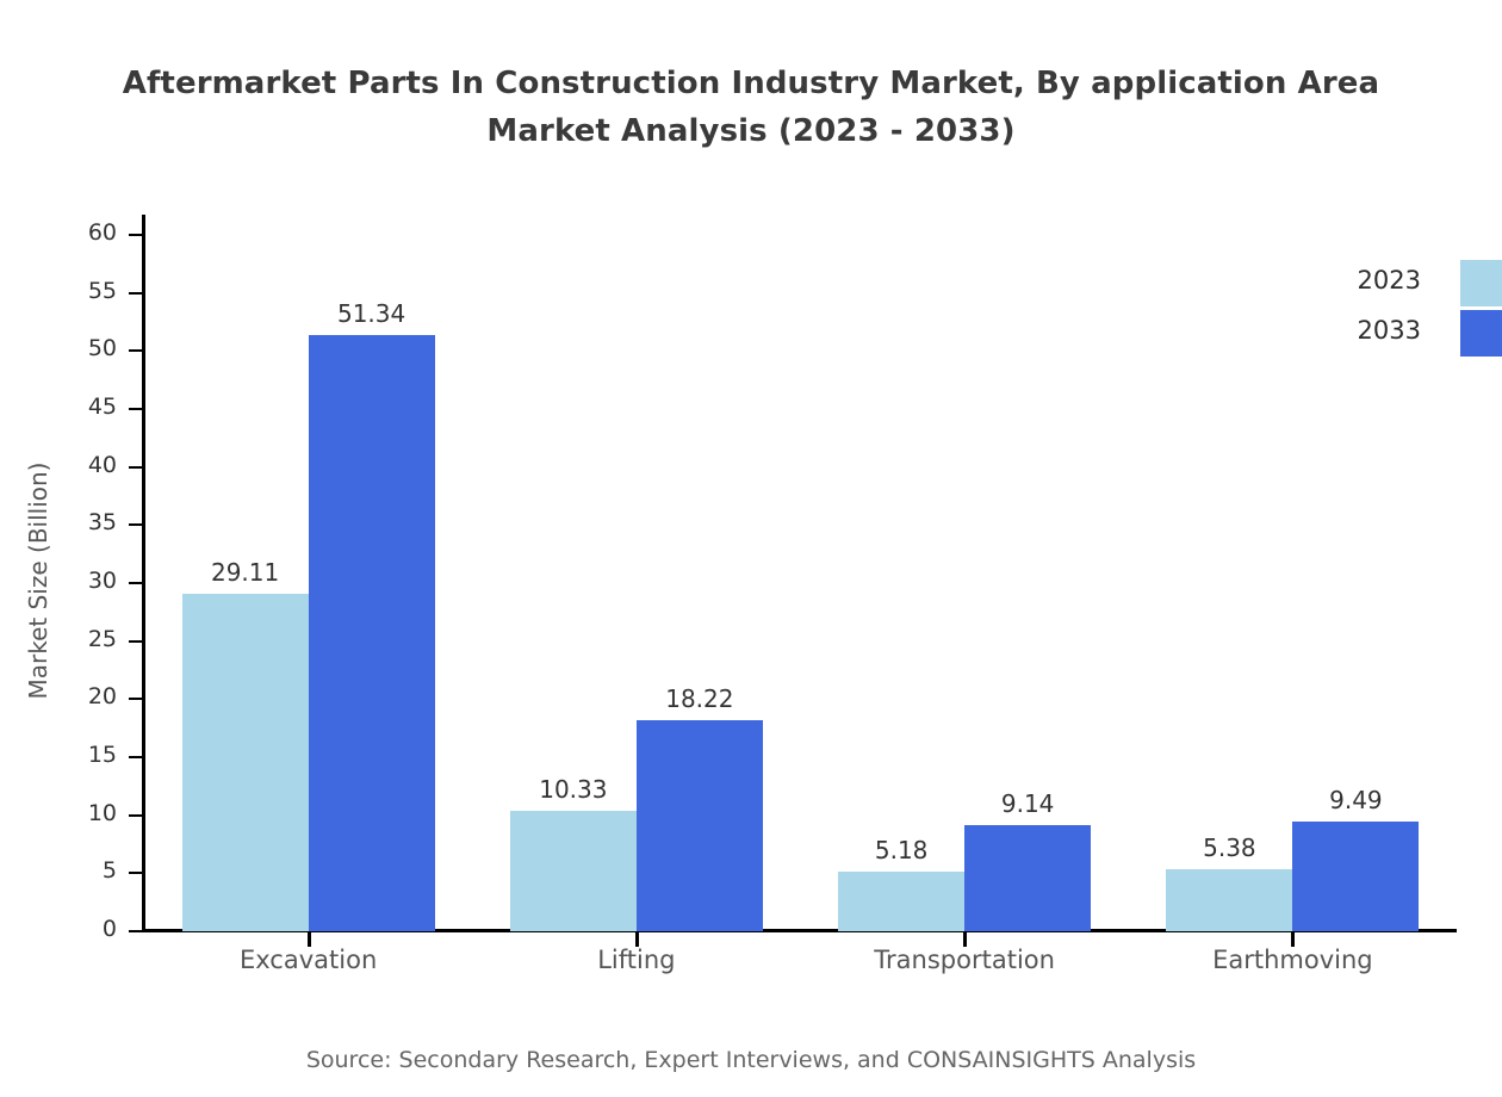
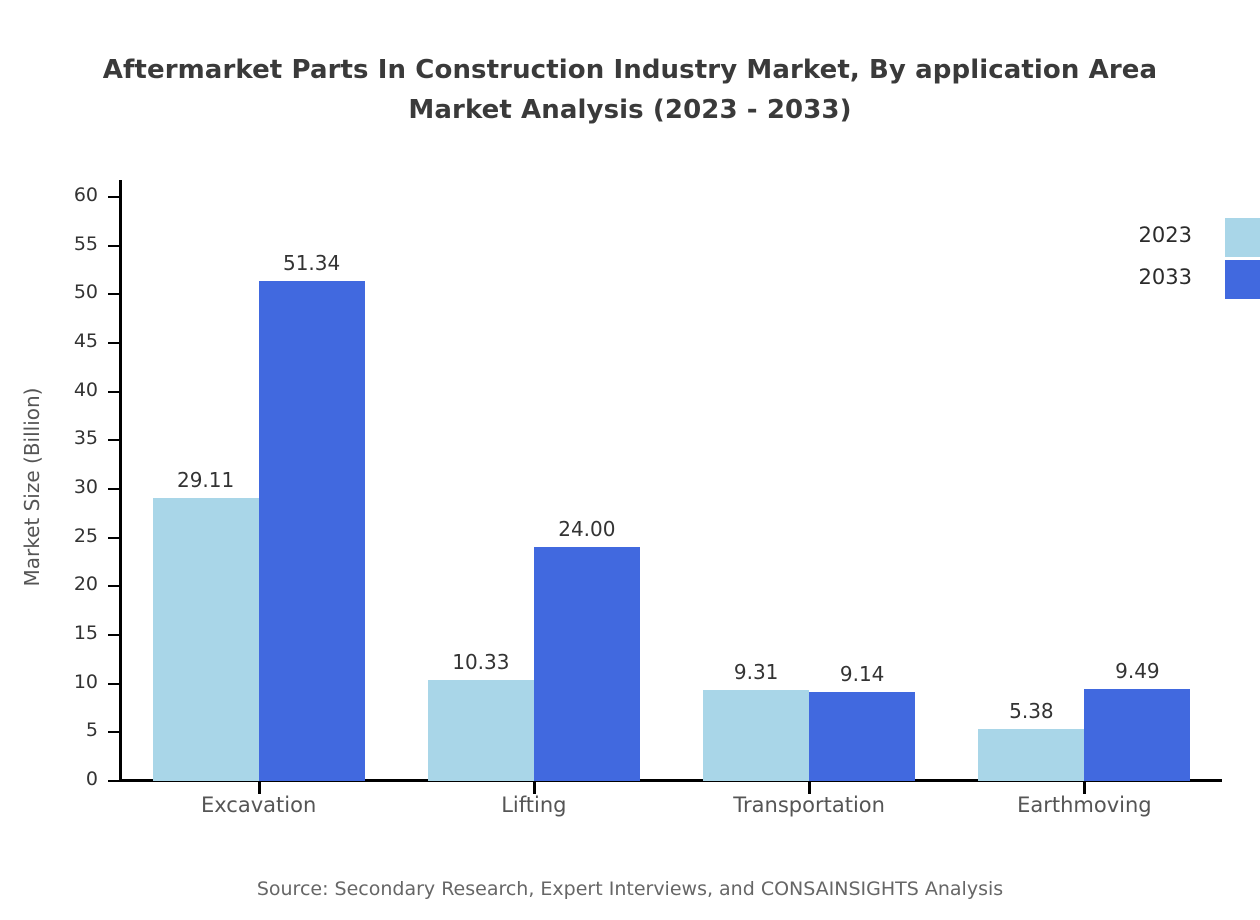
2033/Lifting: 18.22 -> 24.00
2023/Transportation: 5.18 -> 9.31
